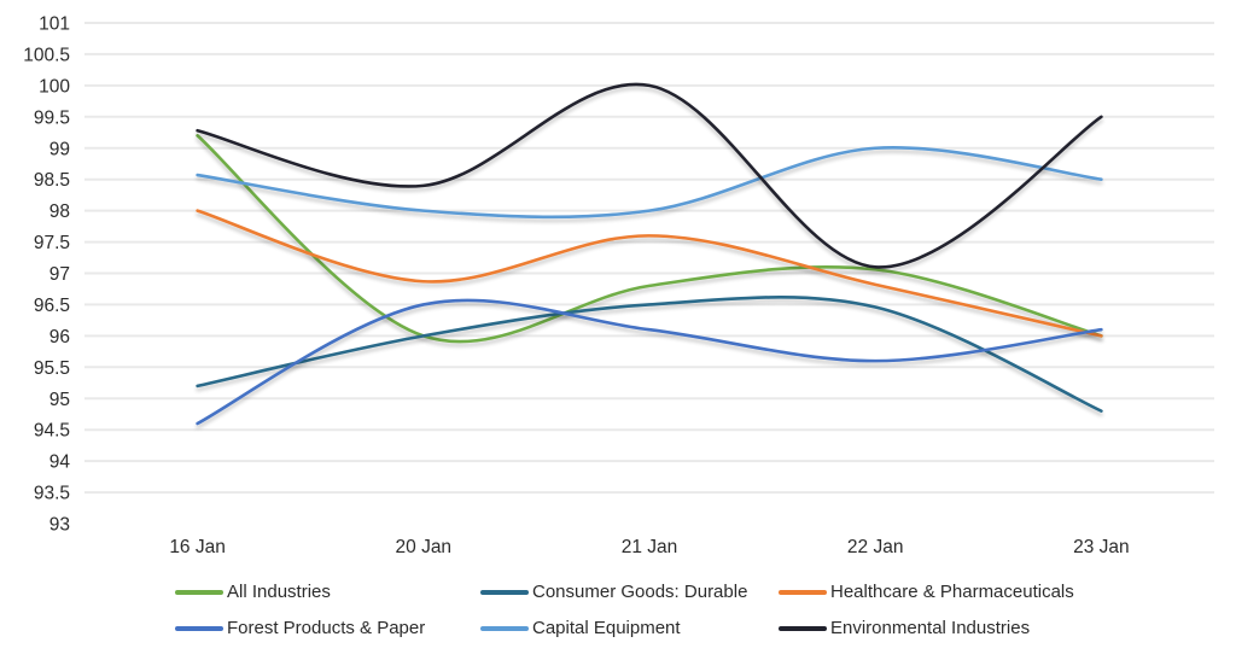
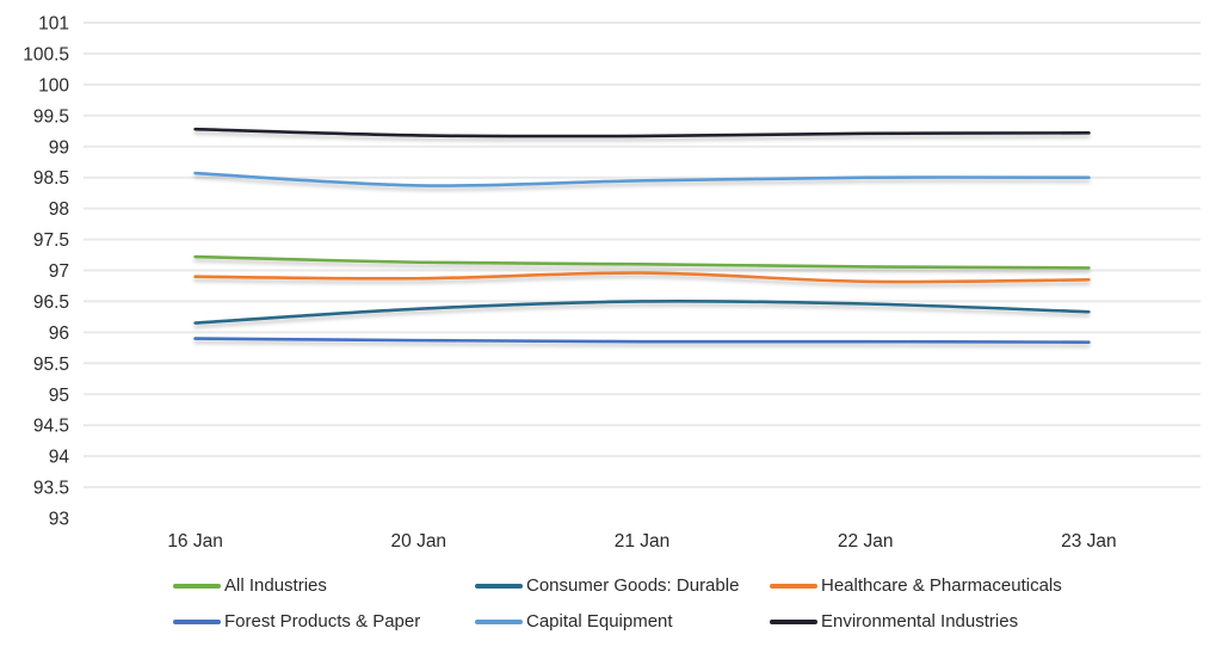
All Industries/16 Jan: 99.2 -> 97.2
Consumer Goods: Durable/16 Jan: 95.2 -> 96.2
Healthcare & Pharmaceuticals/16 Jan: 98.0 -> 96.9
Forest Products & Paper/16 Jan: 94.6 -> 95.9
All Industries/20 Jan: 96.0 -> 97.1
Consumer Goods: Durable/20 Jan: 96.0 -> 96.4
Forest Products & Paper/20 Jan: 96.5 -> 95.9
Capital Equipment/20 Jan: 98.0 -> 98.4
Environmental Industries/20 Jan: 98.4 -> 99.2
All Industries/21 Jan: 96.8 -> 97.1
Healthcare & Pharmaceuticals/21 Jan: 97.6 -> 97.0
Forest Products & Paper/21 Jan: 96.1 -> 95.8
Capital Equipment/21 Jan: 98.0 -> 98.5
Environmental Industries/21 Jan: 100.0 -> 99.2
Forest Products & Paper/22 Jan: 95.6 -> 95.8
Capital Equipment/22 Jan: 99.0 -> 98.5
Environmental Industries/22 Jan: 97.1 -> 99.2
All Industries/23 Jan: 96.0 -> 97.0
Consumer Goods: Durable/23 Jan: 94.8 -> 96.3
Healthcare & Pharmaceuticals/23 Jan: 96.0 -> 96.8
Forest Products & Paper/23 Jan: 96.1 -> 95.8
Environmental Industries/23 Jan: 99.5 -> 99.2
